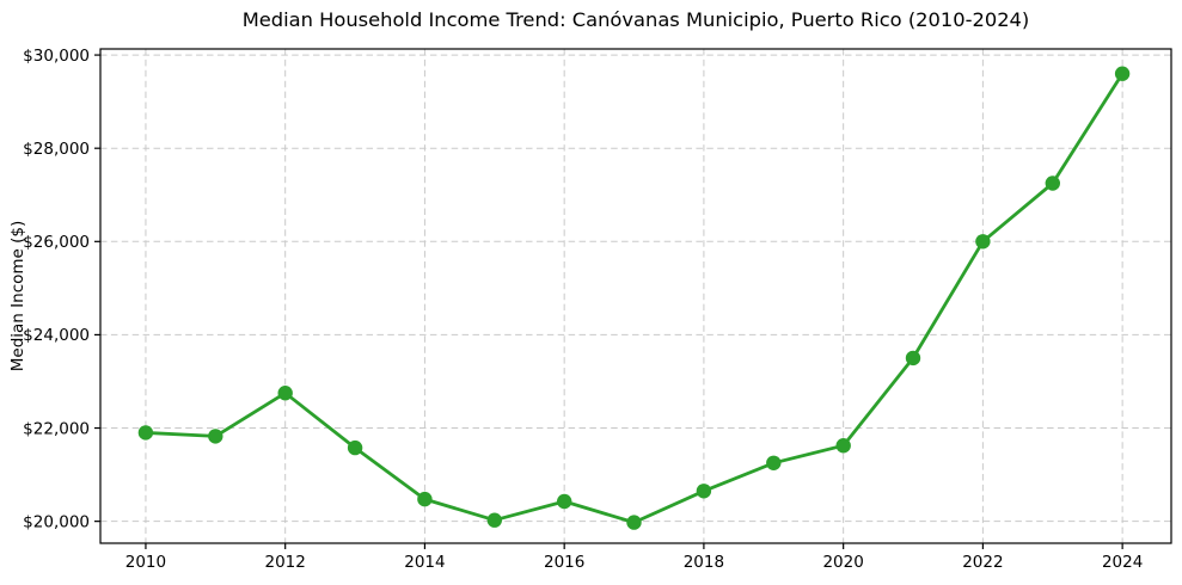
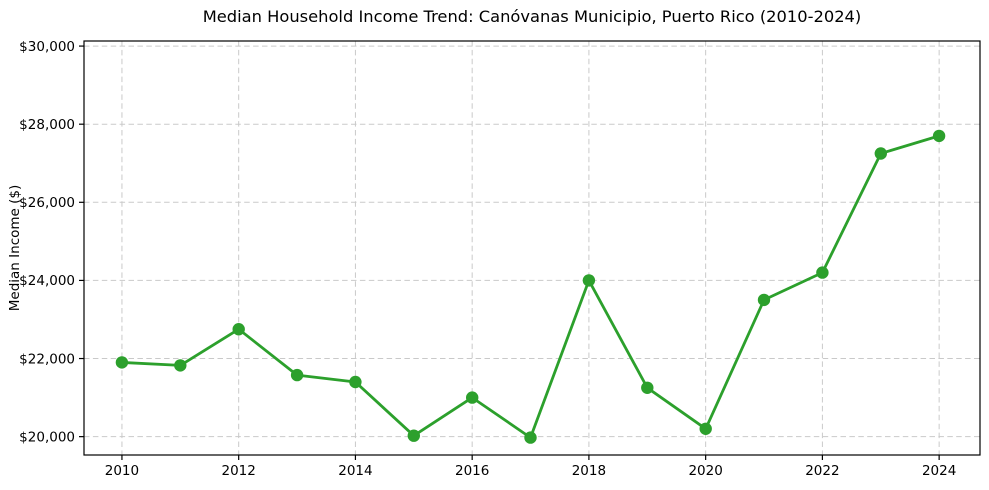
2014: $20500 -> $21400
2016: $20400 -> $21000
2018: $20600 -> $24000
2020: $21600 -> $20200
2022: $26000 -> $24200
2024: $29600 -> $27700
